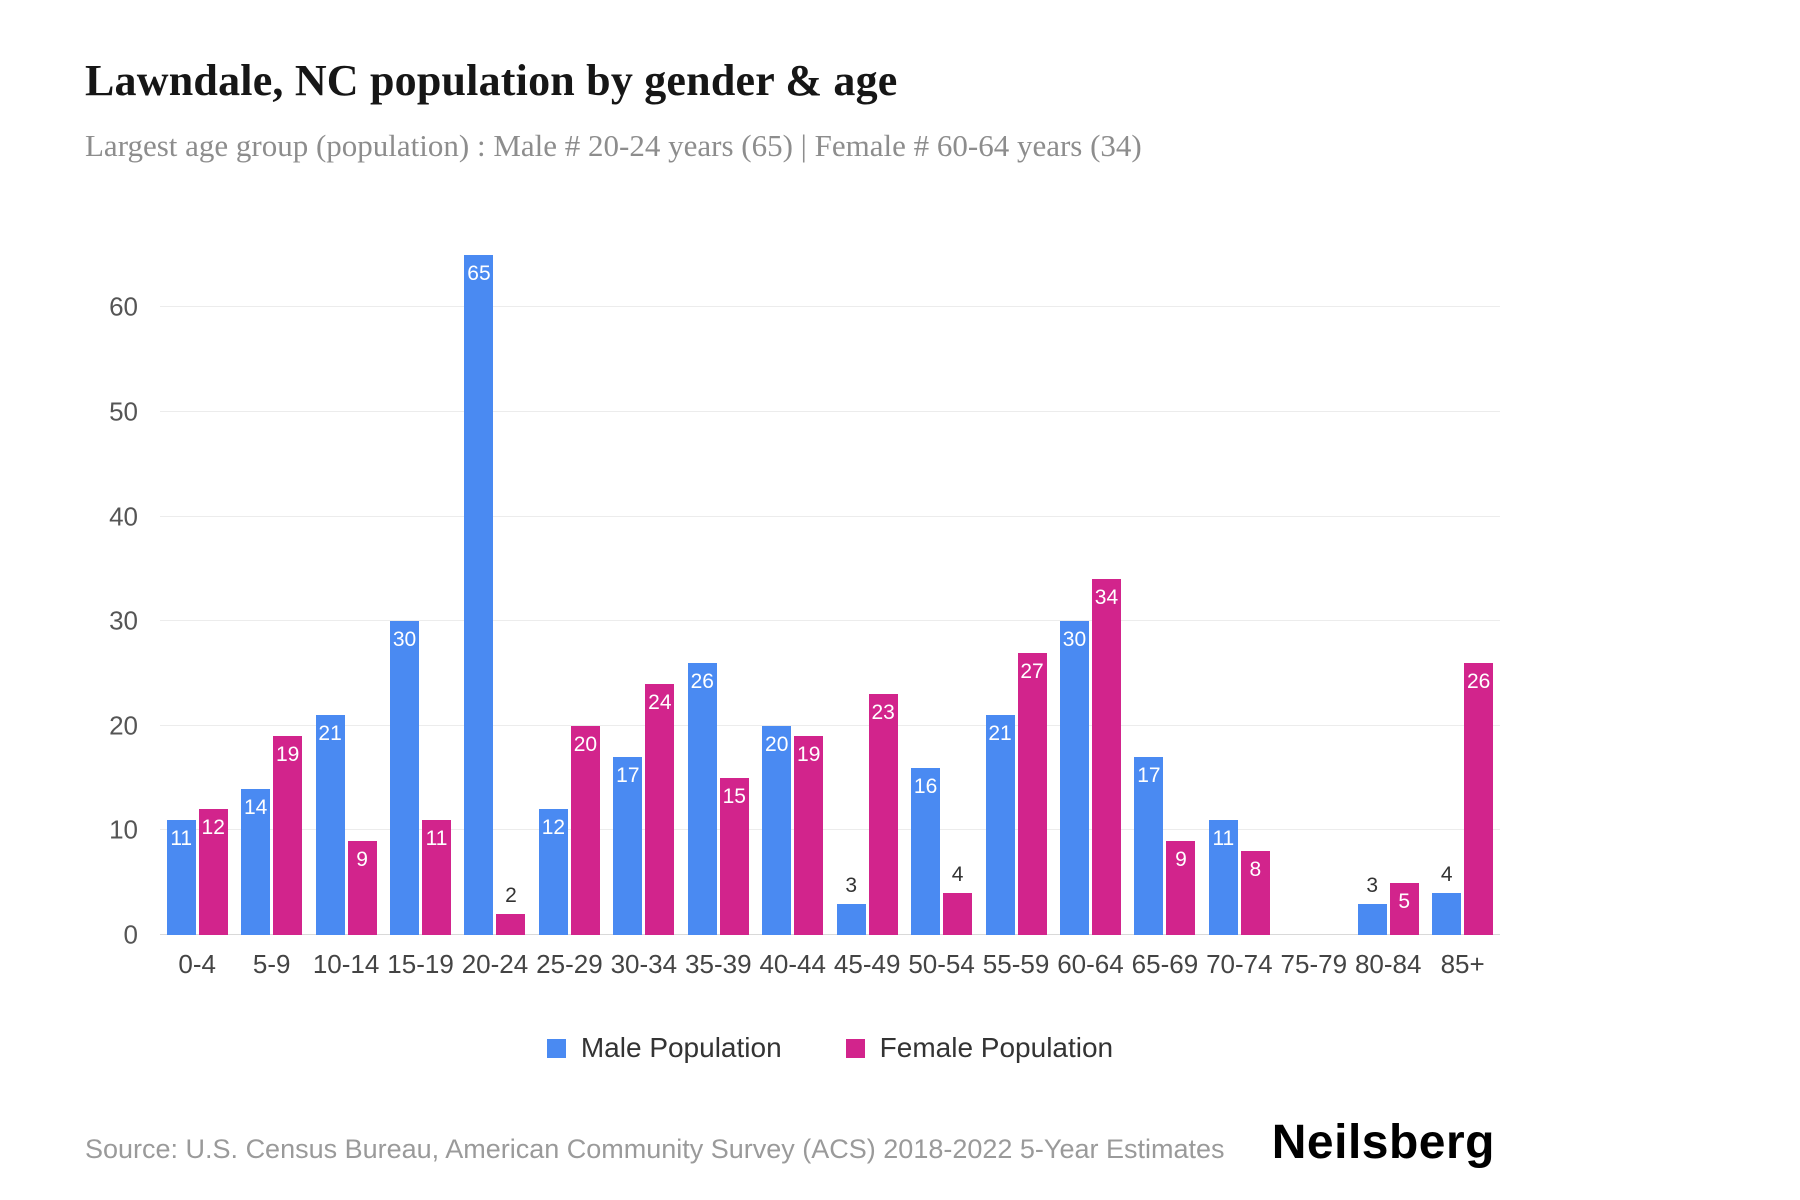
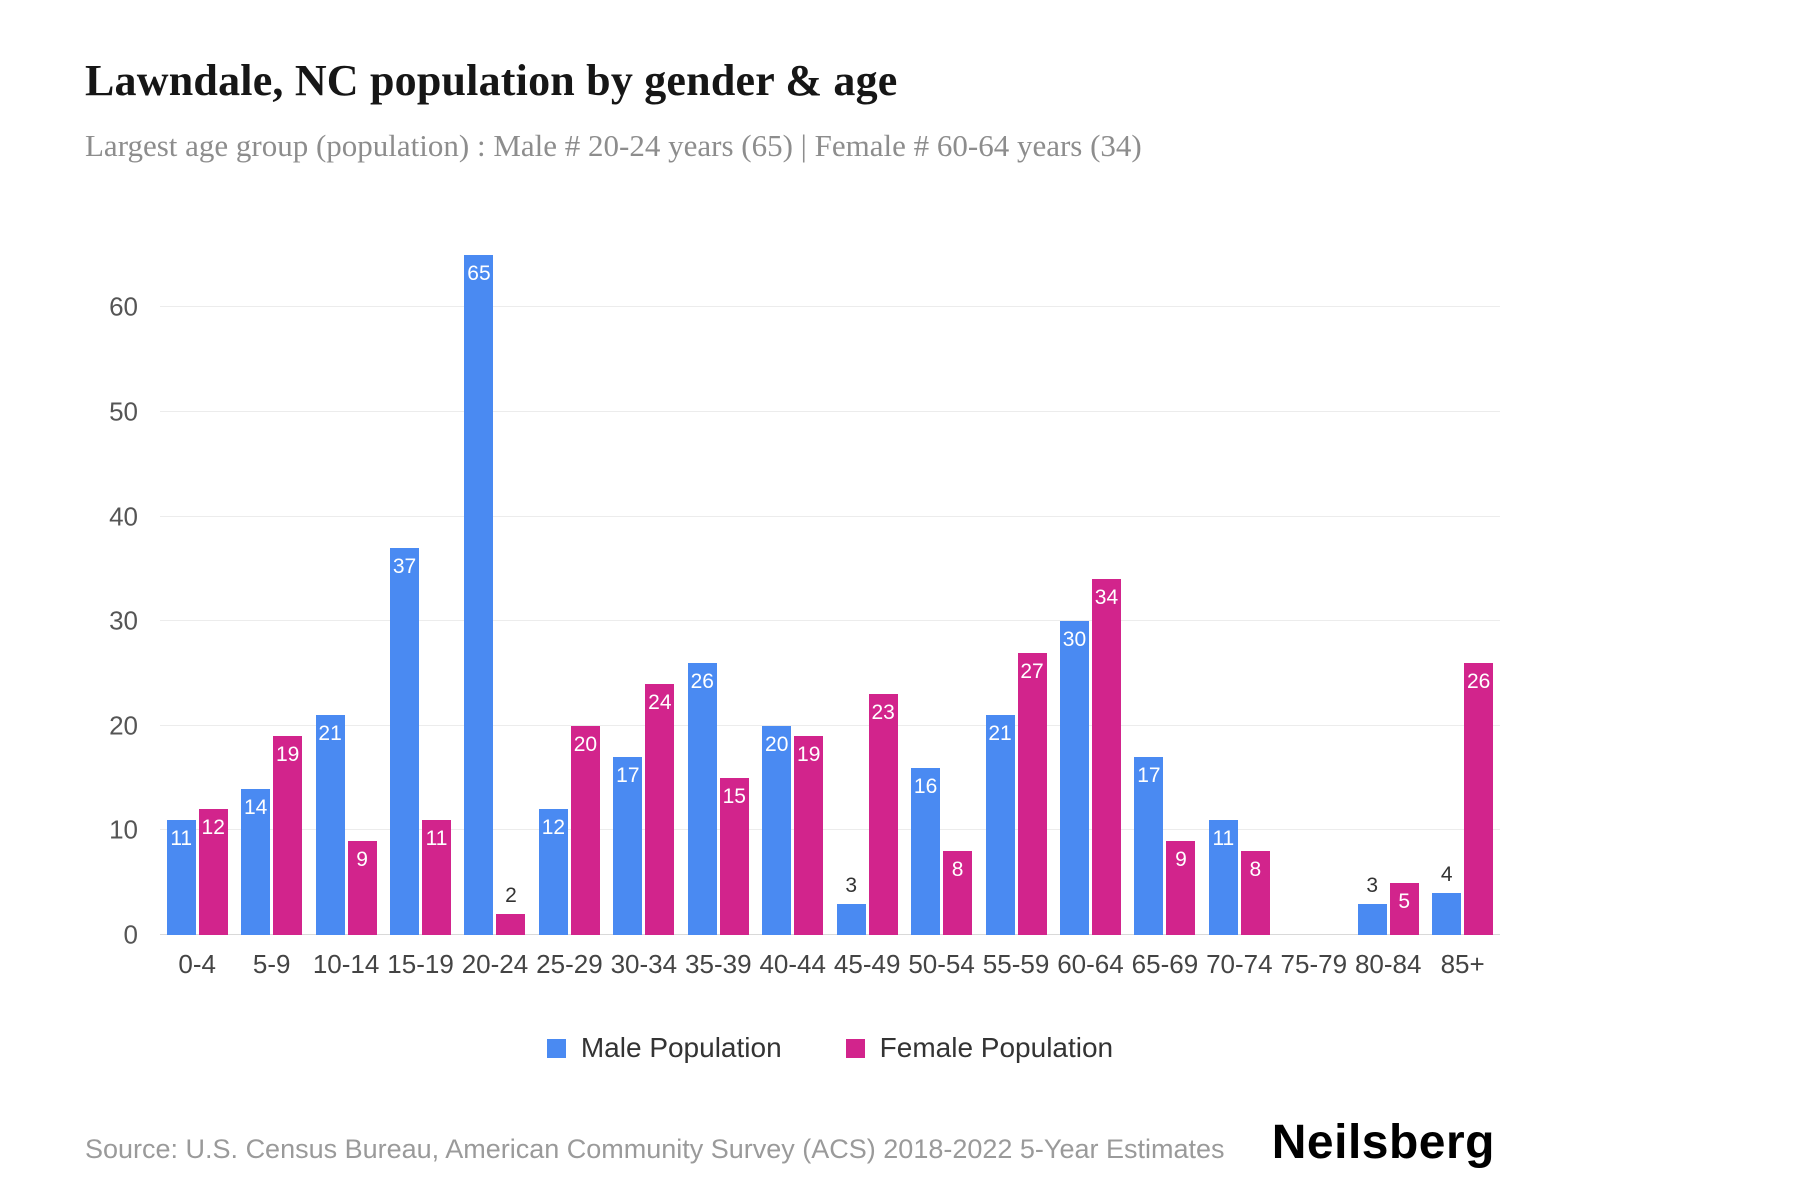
Male Population/15-19: 30 -> 37
Female Population/50-54: 4 -> 8
